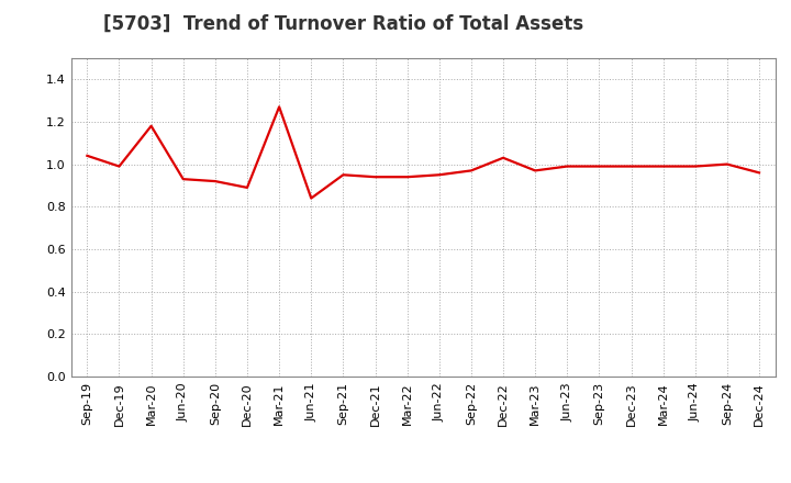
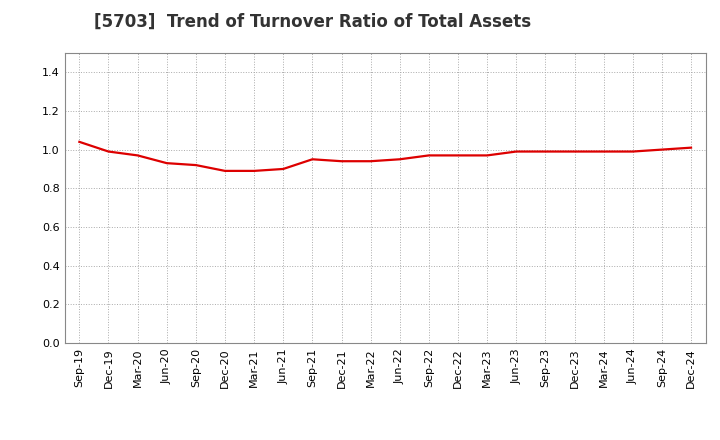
Mar-20: 1.18 -> 0.97
Mar-21: 1.27 -> 0.89
Jun-21: 0.84 -> 0.90
Dec-22: 1.03 -> 0.97
Dec-24: 0.96 -> 1.01
